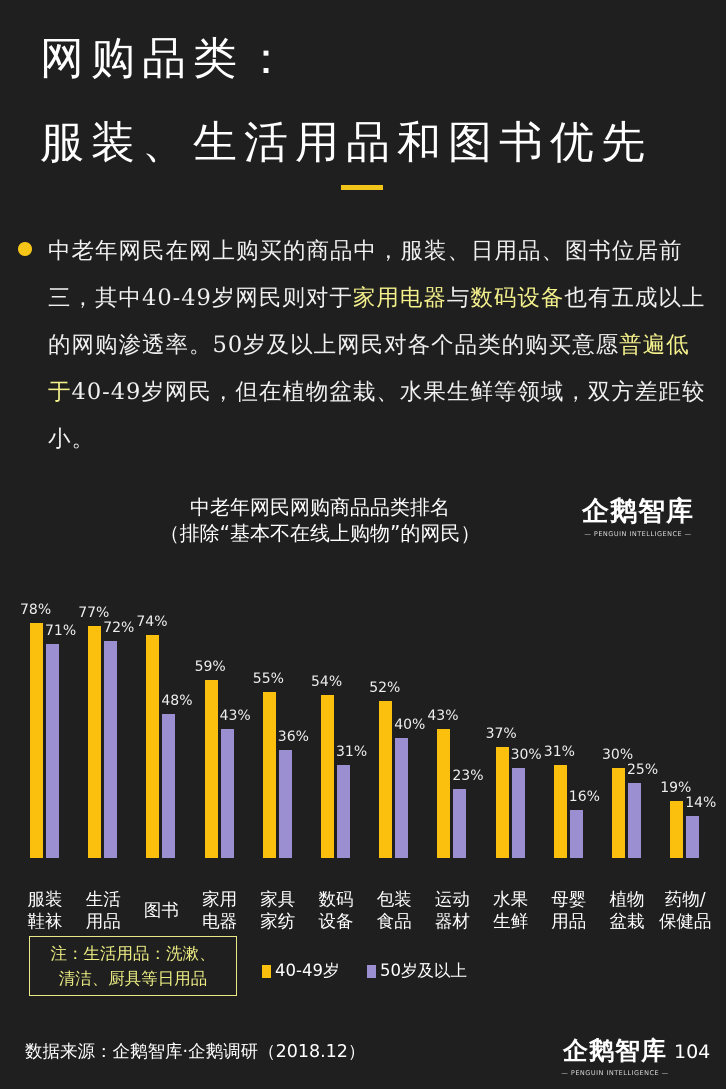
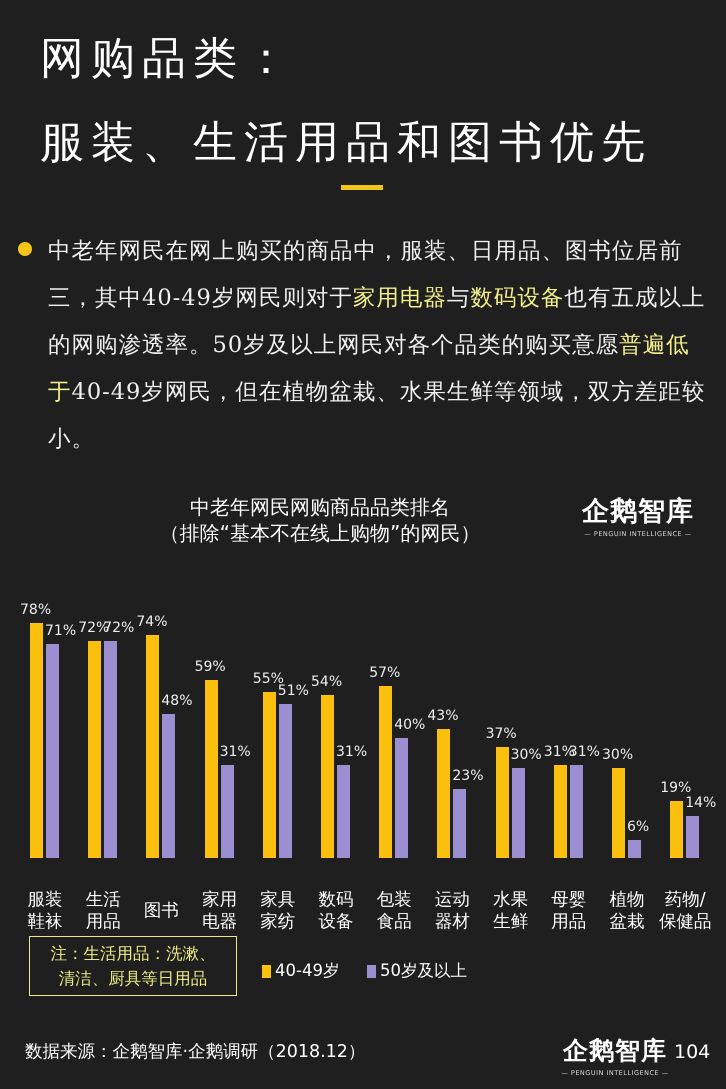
40-49岁/生活用品: 77% -> 72%
50岁及以上/家用电器: 43% -> 31%
50岁及以上/家具家纺: 36% -> 51%
40-49岁/包装食品: 52% -> 57%
50岁及以上/母婴用品: 16% -> 31%
50岁及以上/植物盆栽: 25% -> 6%
